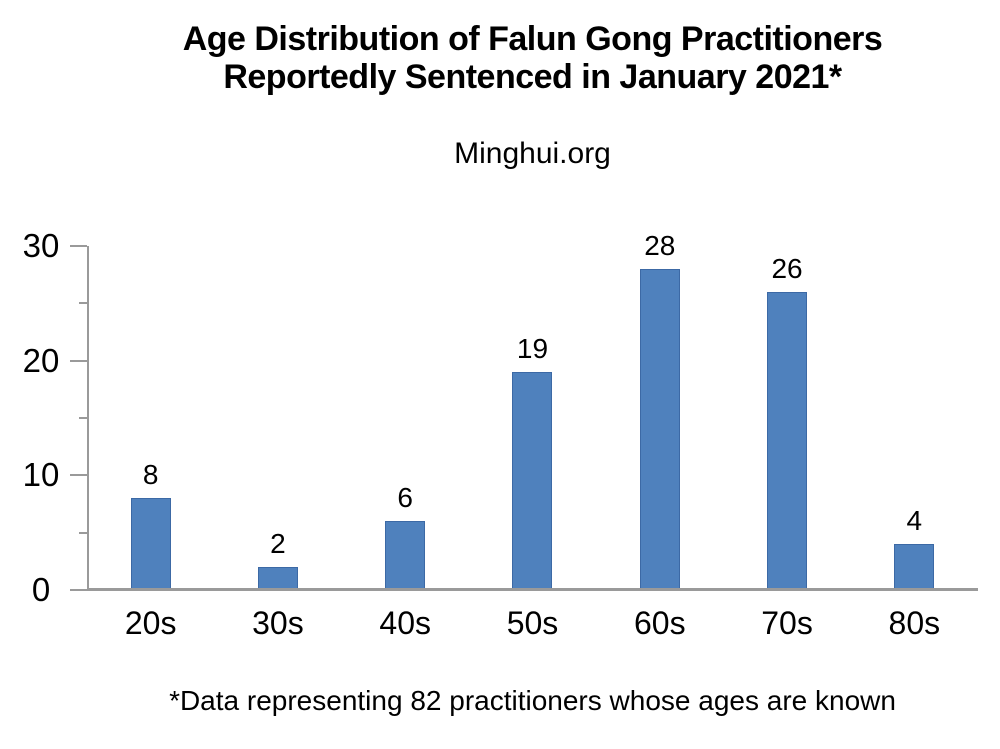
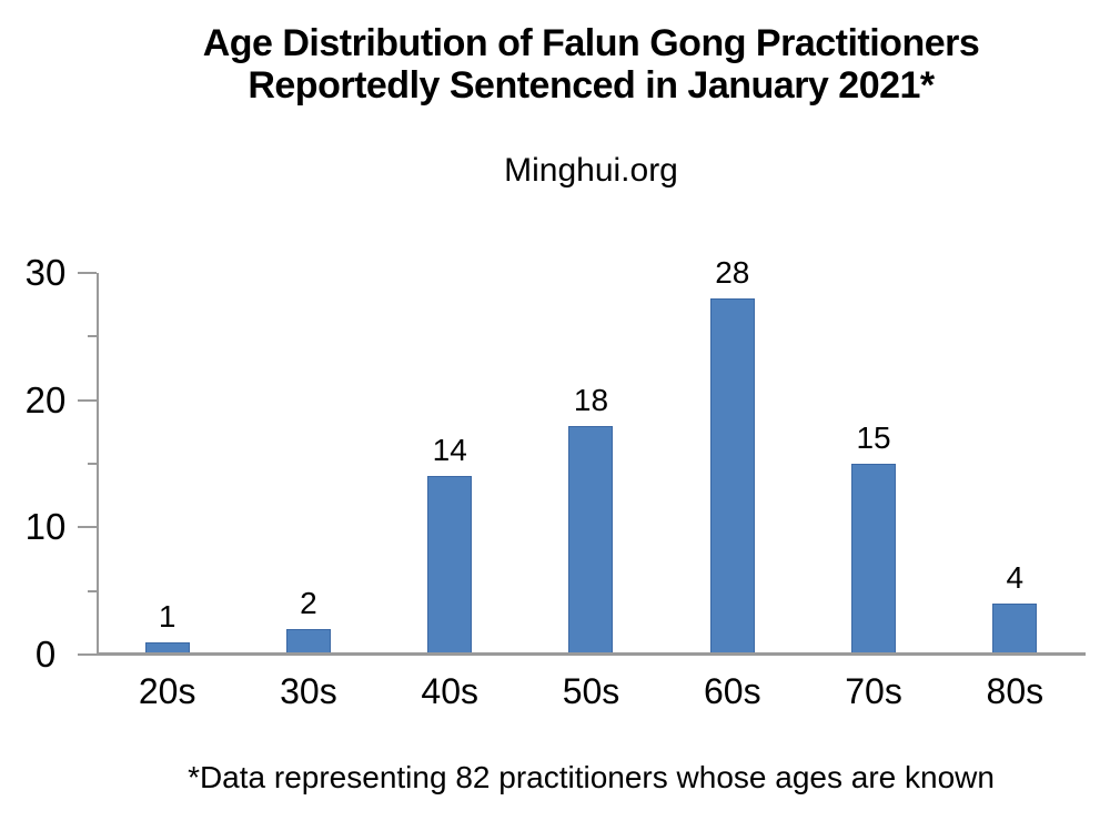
20s: 8 -> 1
40s: 6 -> 14
50s: 19 -> 18
70s: 26 -> 15
